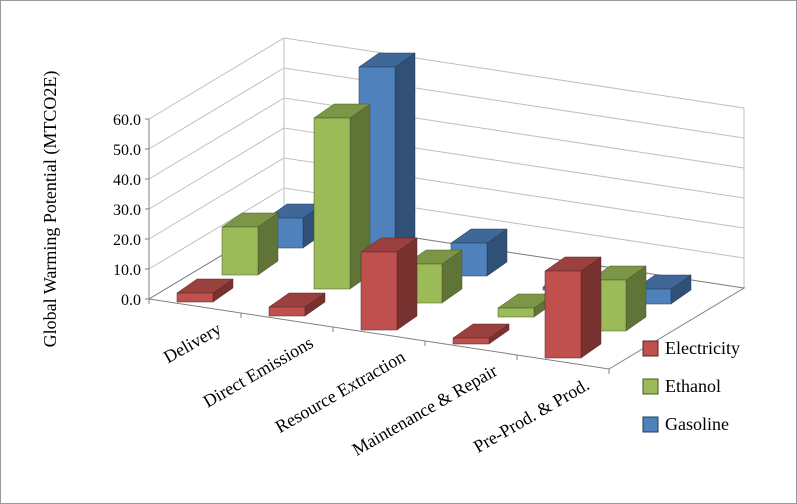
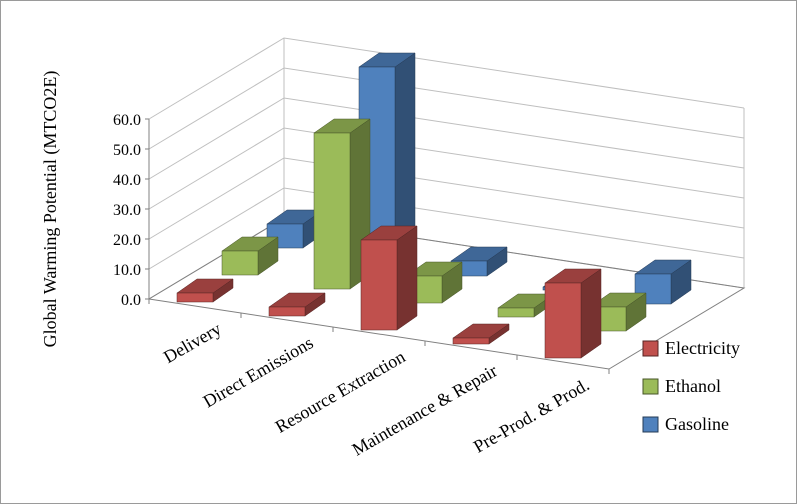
Ethanol/Delivery: 16 -> 8
Gasoline/Delivery: 10 -> 8
Ethanol/Direct Emissions: 57 -> 52
Electricity/Resource Extraction: 26 -> 30
Ethanol/Resource Extraction: 13 -> 9
Gasoline/Resource Extraction: 11 -> 5
Electricity/Pre-Prod. & Prod.: 29 -> 25
Ethanol/Pre-Prod. & Prod.: 17 -> 8
Gasoline/Pre-Prod. & Prod.: 5 -> 10
